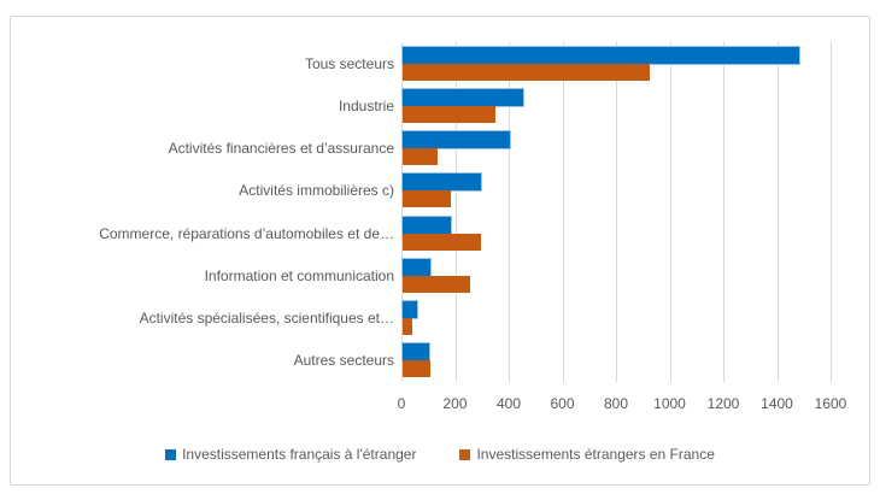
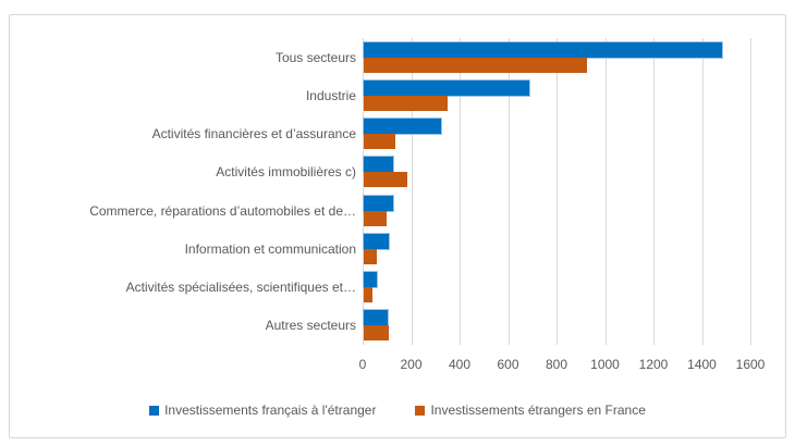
Investissements français à l'étranger/Industrie: 450 -> 680
Investissements français à l'étranger/Activités financières et d’assurance: 400 -> 320
Investissements français à l'étranger/Activités immobilières c): 290 -> 120
Investissements français à l'étranger/Commerce, réparations d’automobiles et de…: 180 -> 120
Investissements étrangers en France/Commerce, réparations d’automobiles et de…: 290 -> 100
Investissements étrangers en France/Information et communication: 250 -> 60
